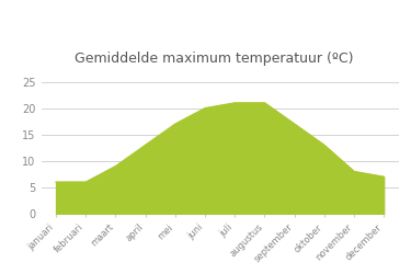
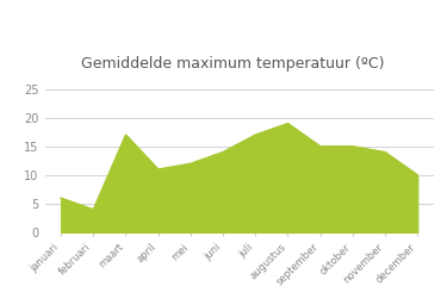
februari: 6 -> 4
maart: 9 -> 17
april: 13 -> 11
mei: 17 -> 12
juni: 20 -> 14
juli: 21 -> 17
augustus: 21 -> 19
september: 17 -> 15
oktober: 13 -> 15
november: 8 -> 14
december: 7 -> 10
